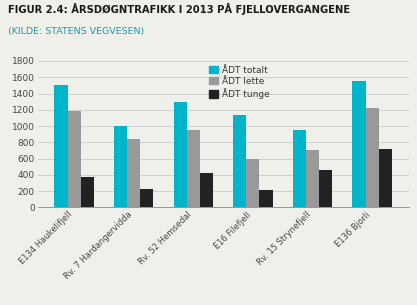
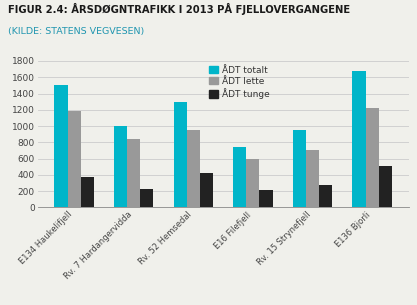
ÅDT totalt/E16 Filefjell: 1140 -> 740
ÅDT tunge/Rv. 15 Strynefjell: 460 -> 280
ÅDT totalt/E136 Bjorli: 1560 -> 1680
ÅDT tunge/E136 Bjorli: 720 -> 510
